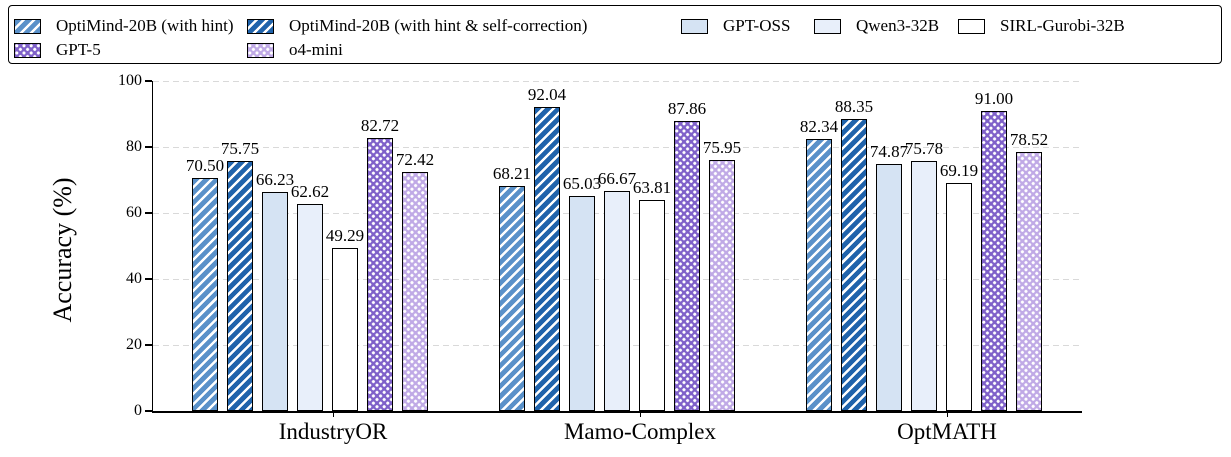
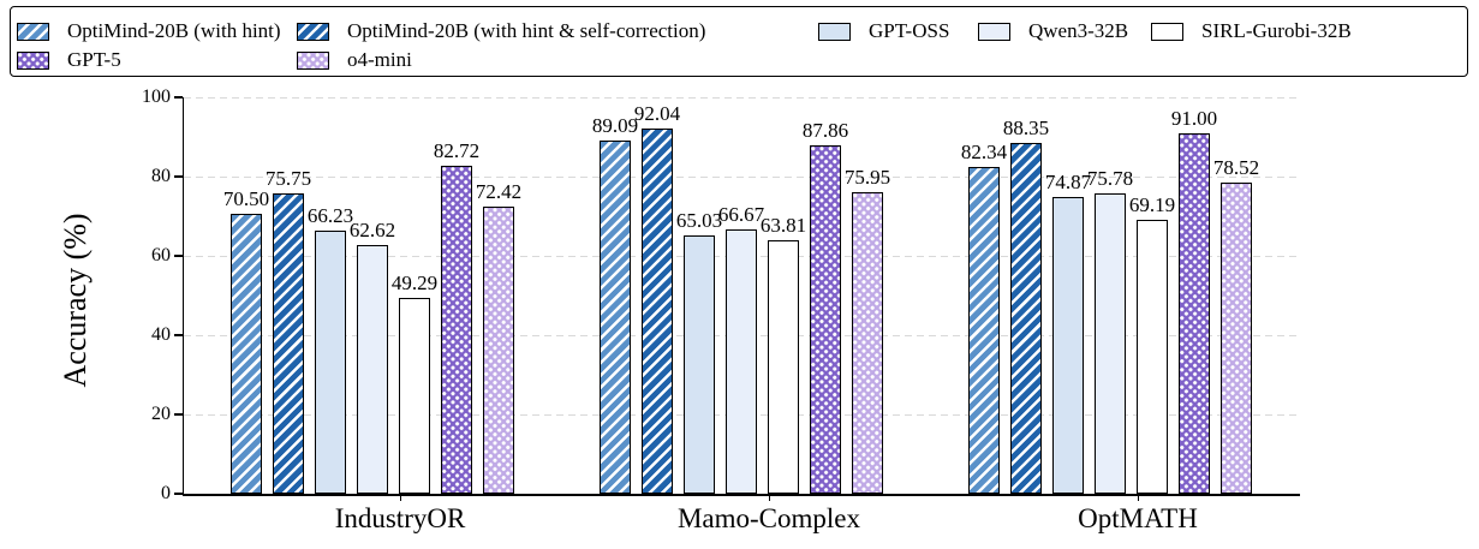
OptiMind-20B (with hint)/Mamo-Complex: 68.21 -> 89.09
